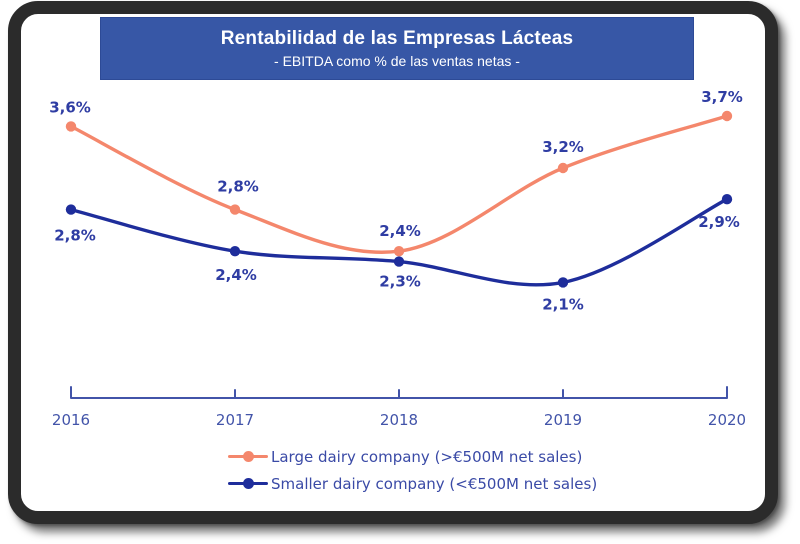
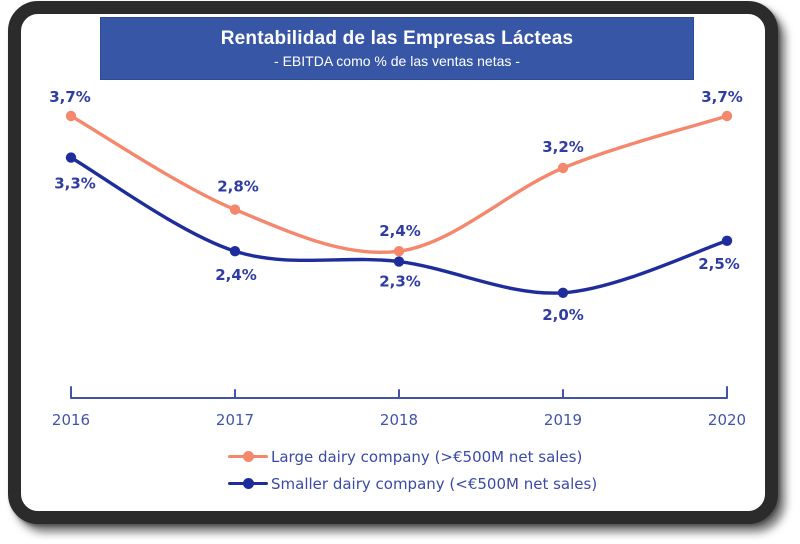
Large dairy company (>€500M net sales)/2016: 3,6% -> 3,7%
Smaller dairy company (<€500M net sales)/2016: 2,8% -> 3,3%
Smaller dairy company (<€500M net sales)/2019: 2,1% -> 2,0%
Smaller dairy company (<€500M net sales)/2020: 2,9% -> 2,5%
